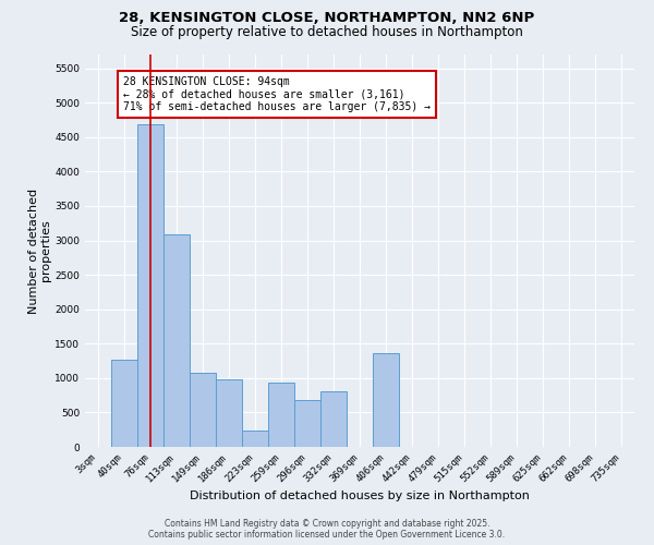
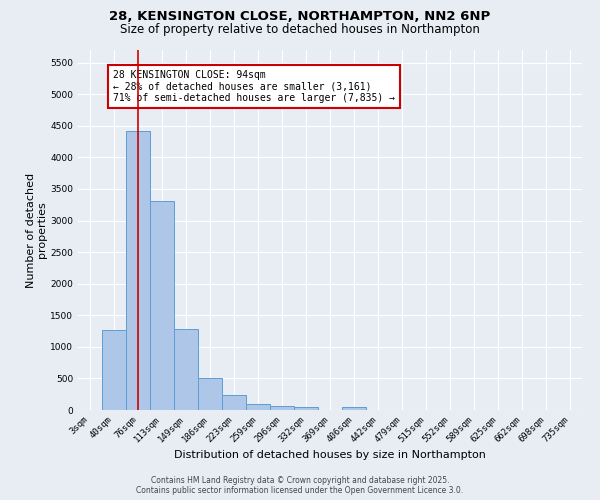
76sqm: 4680 -> 4420
113sqm: 3080 -> 3310
149sqm: 1080 -> 1290
186sqm: 980 -> 500
259sqm: 940 -> 90
296sqm: 680 -> 60
332sqm: 800 -> 50
406sqm: 1360 -> 50
